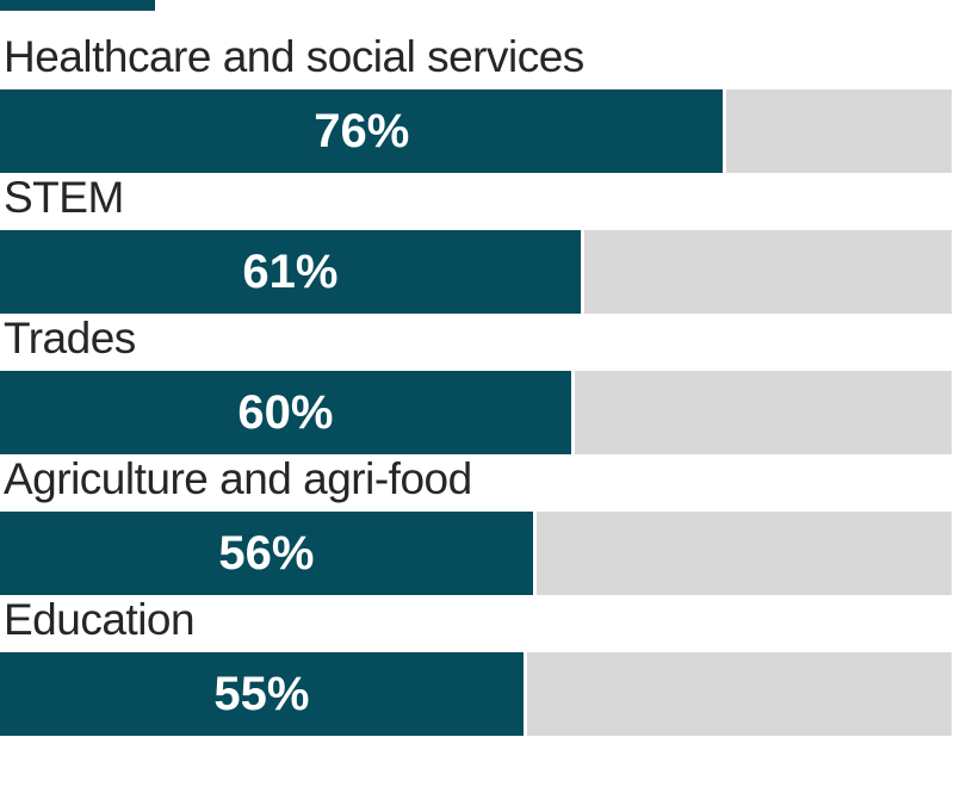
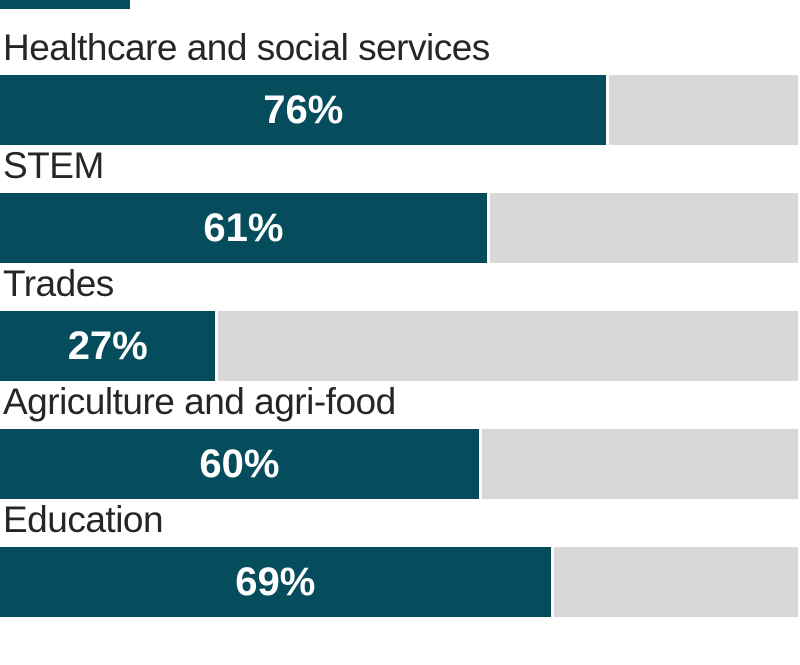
Trades: 60% -> 27%
Agriculture and agri-food: 56% -> 60%
Education: 55% -> 69%
